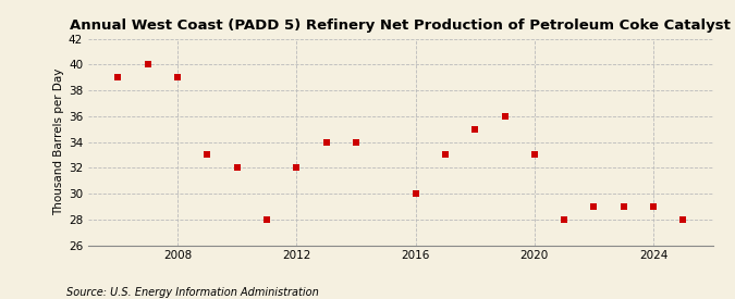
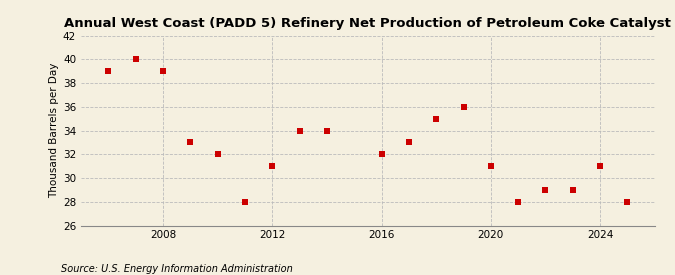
2012: 32 -> 31
2016: 30 -> 32
2020: 33 -> 31
2024: 29 -> 31
